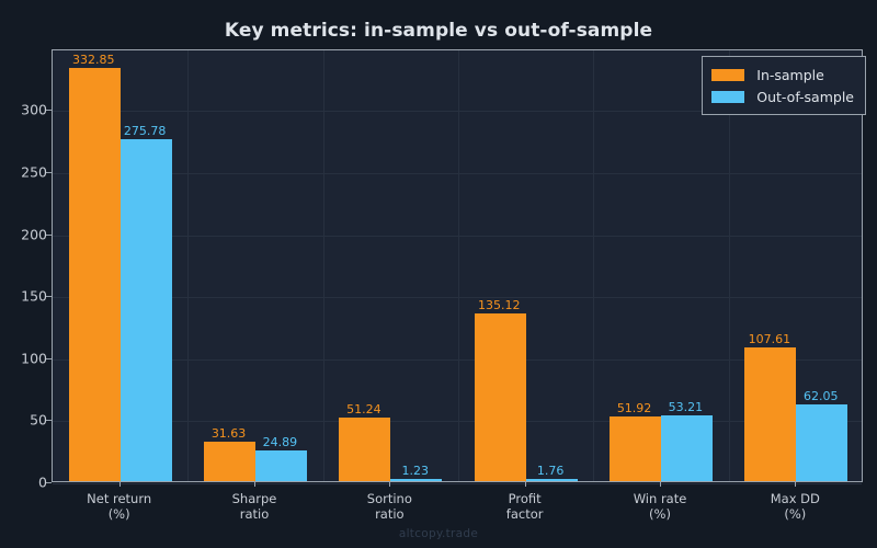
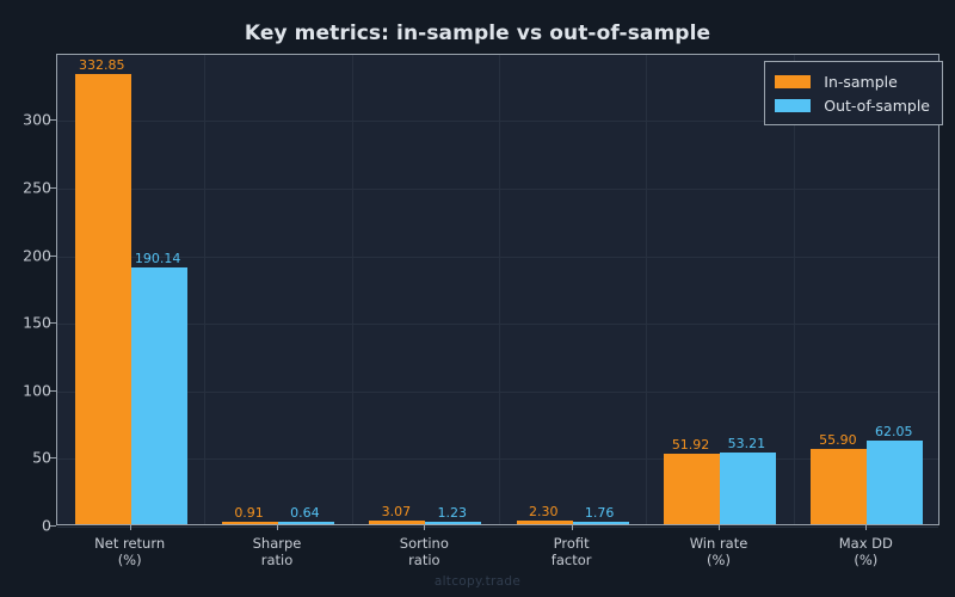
Out-of-sample/Net return (%): 275.78 -> 190.14
In-sample/Sharpe ratio: 31.63 -> 0.91
Out-of-sample/Sharpe ratio: 24.89 -> 0.64
In-sample/Sortino ratio: 51.24 -> 3.07
In-sample/Profit factor: 135.12 -> 2.30
In-sample/Max DD (%): 107.61 -> 55.90
